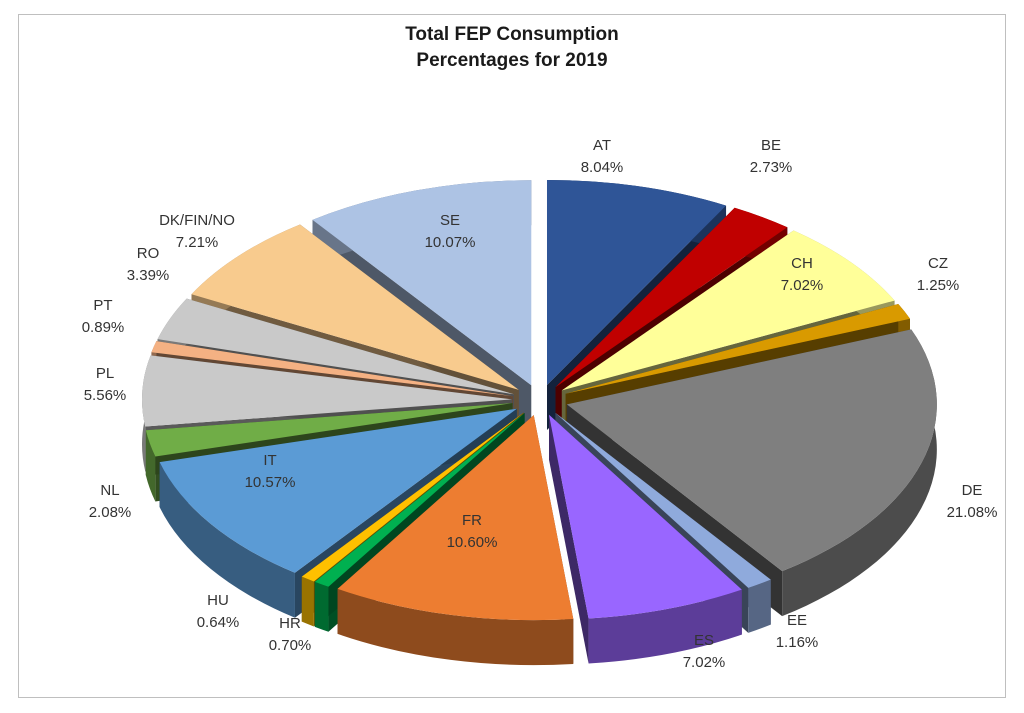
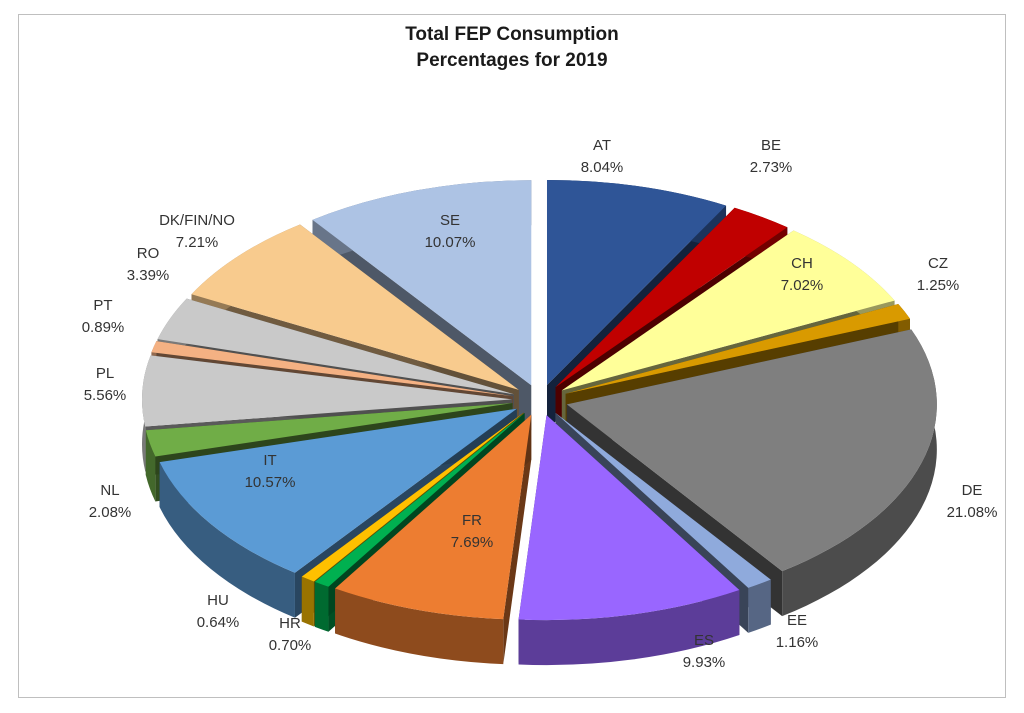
ES: 7.02% -> 9.93%
FR: 10.60% -> 7.69%
